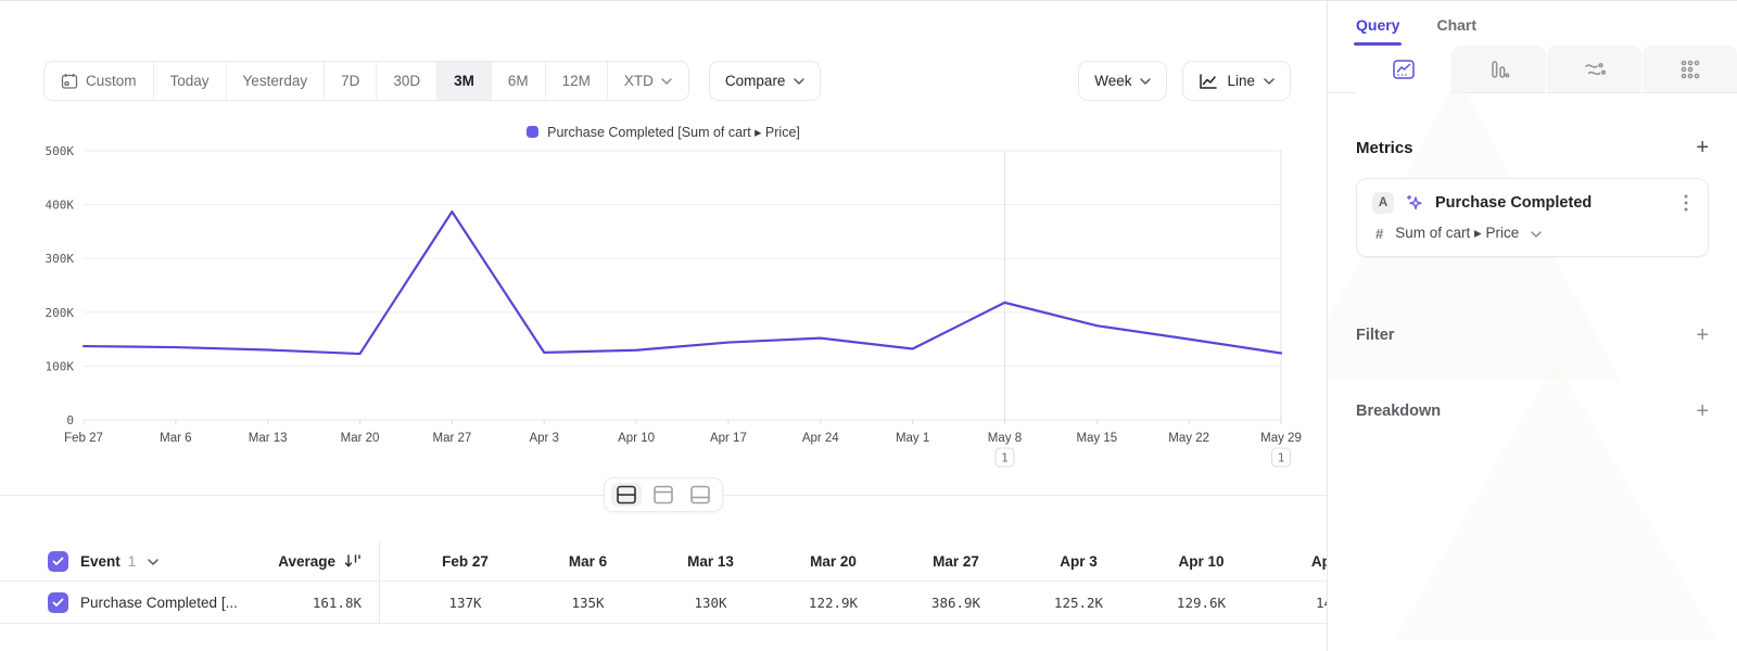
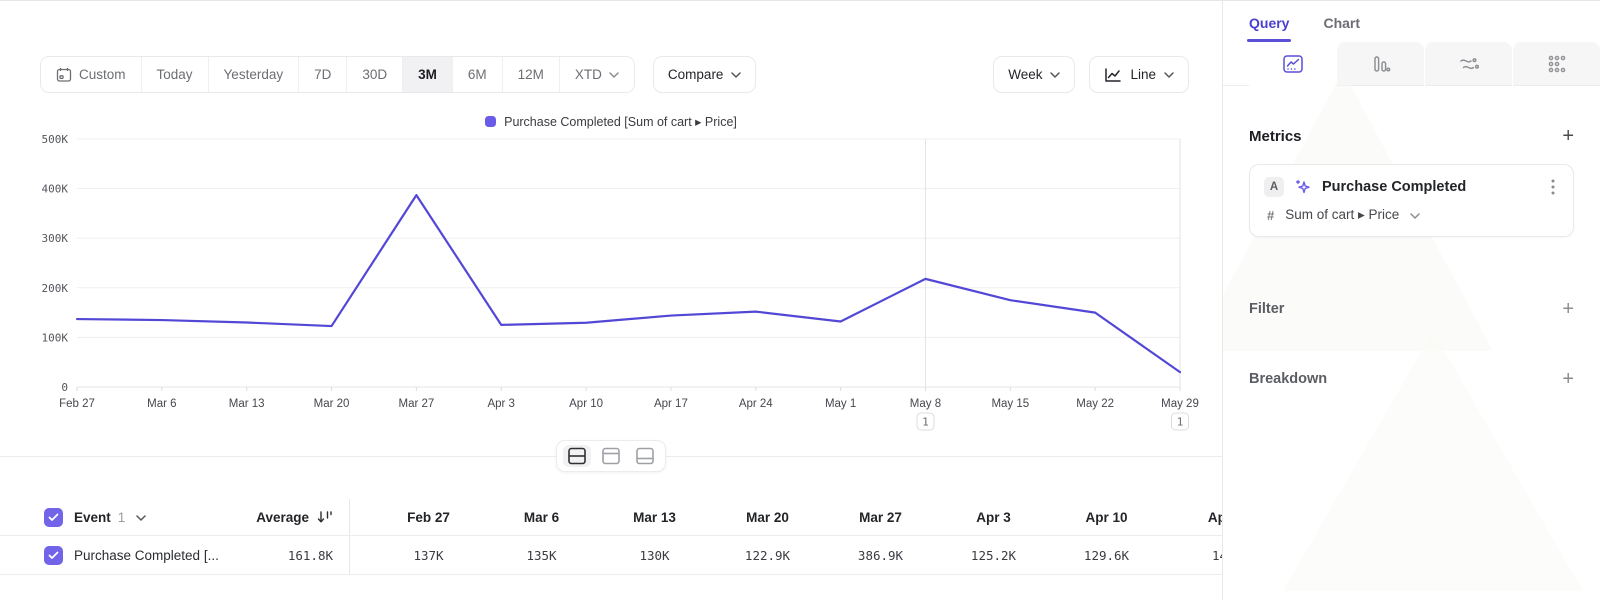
May 29: 120K -> 30K
